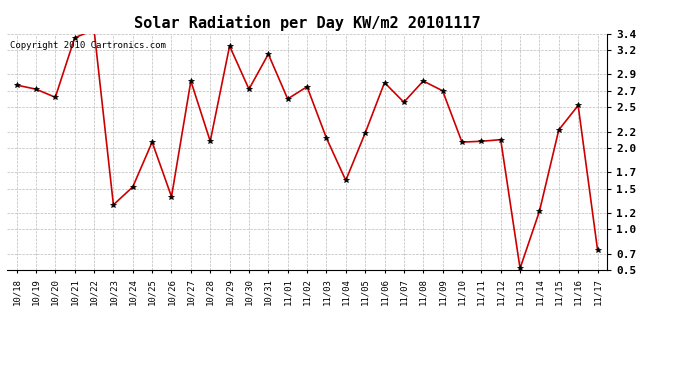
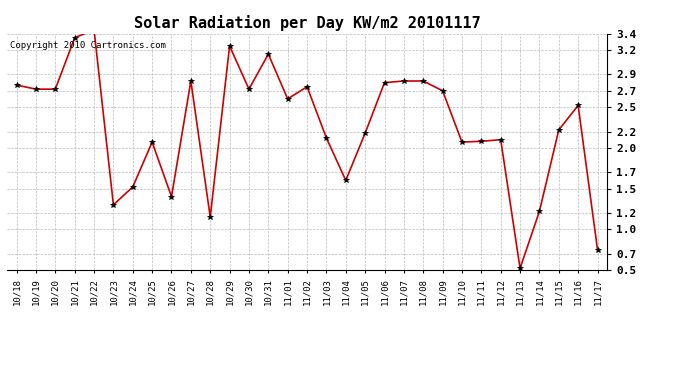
10/20: 2.62 -> 2.72
10/28: 2.08 -> 1.15
11/07: 2.56 -> 2.82
